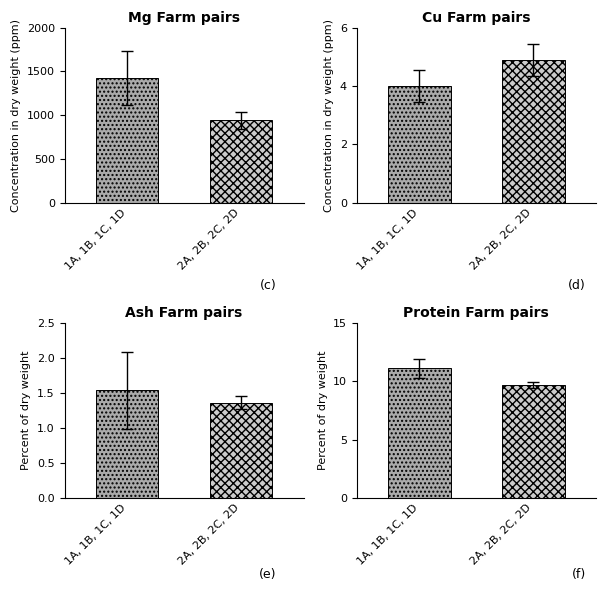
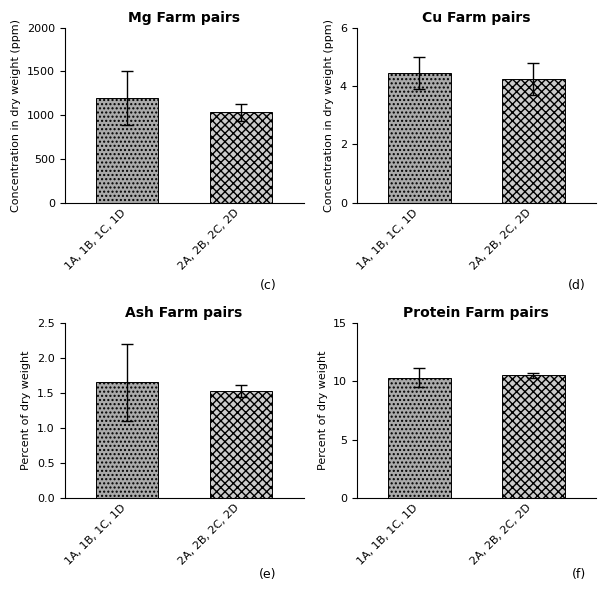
Mg Farm pairs/1A, 1B, 1C, 1D: 1420 -> 1200
Mg Farm pairs/2A, 2B, 2C, 2D: 940 -> 1030
Cu Farm pairs/1A, 1B, 1C, 1D: 4.00 -> 4.45
Cu Farm pairs/2A, 2B, 2C, 2D: 4.90 -> 4.25
Ash Farm pairs/1A, 1B, 1C, 1D: 1.54 -> 1.65
Ash Farm pairs/2A, 2B, 2C, 2D: 1.36 -> 1.53
Protein Farm pairs/1A, 1B, 1C, 1D: 11.1 -> 10.3
Protein Farm pairs/2A, 2B, 2C, 2D: 9.7 -> 10.5
